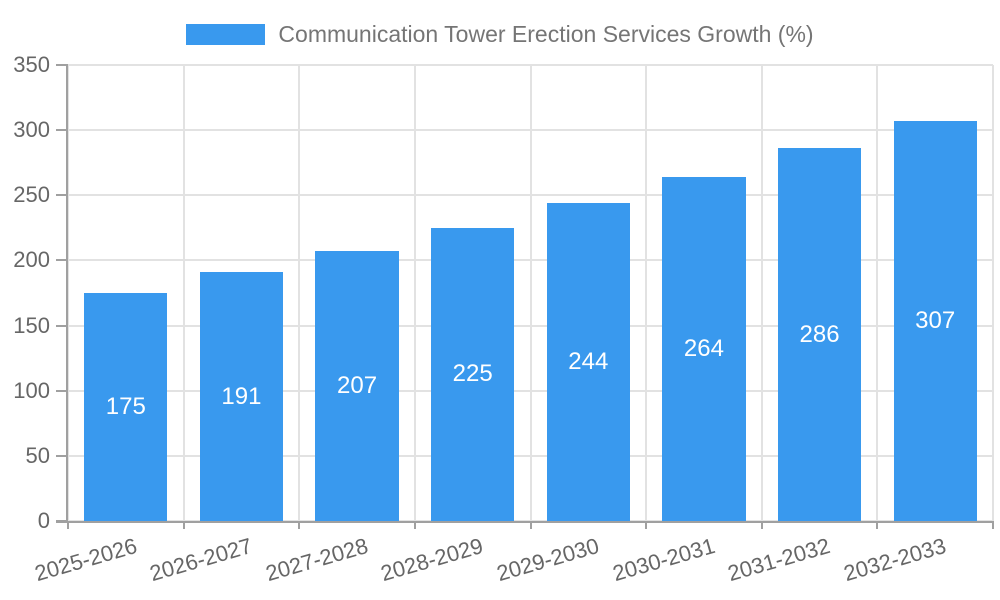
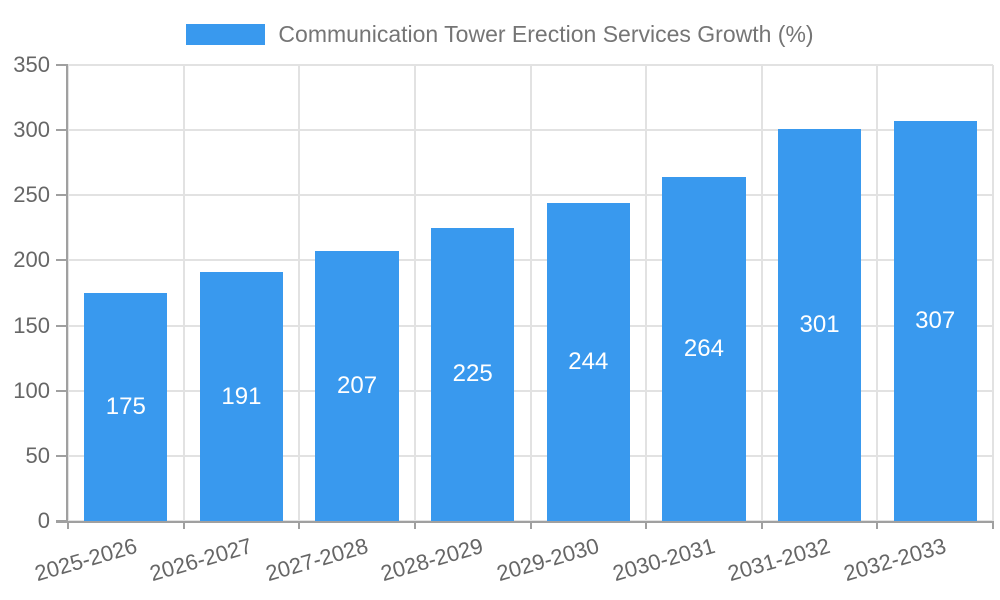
2031-2032: 286 -> 301
